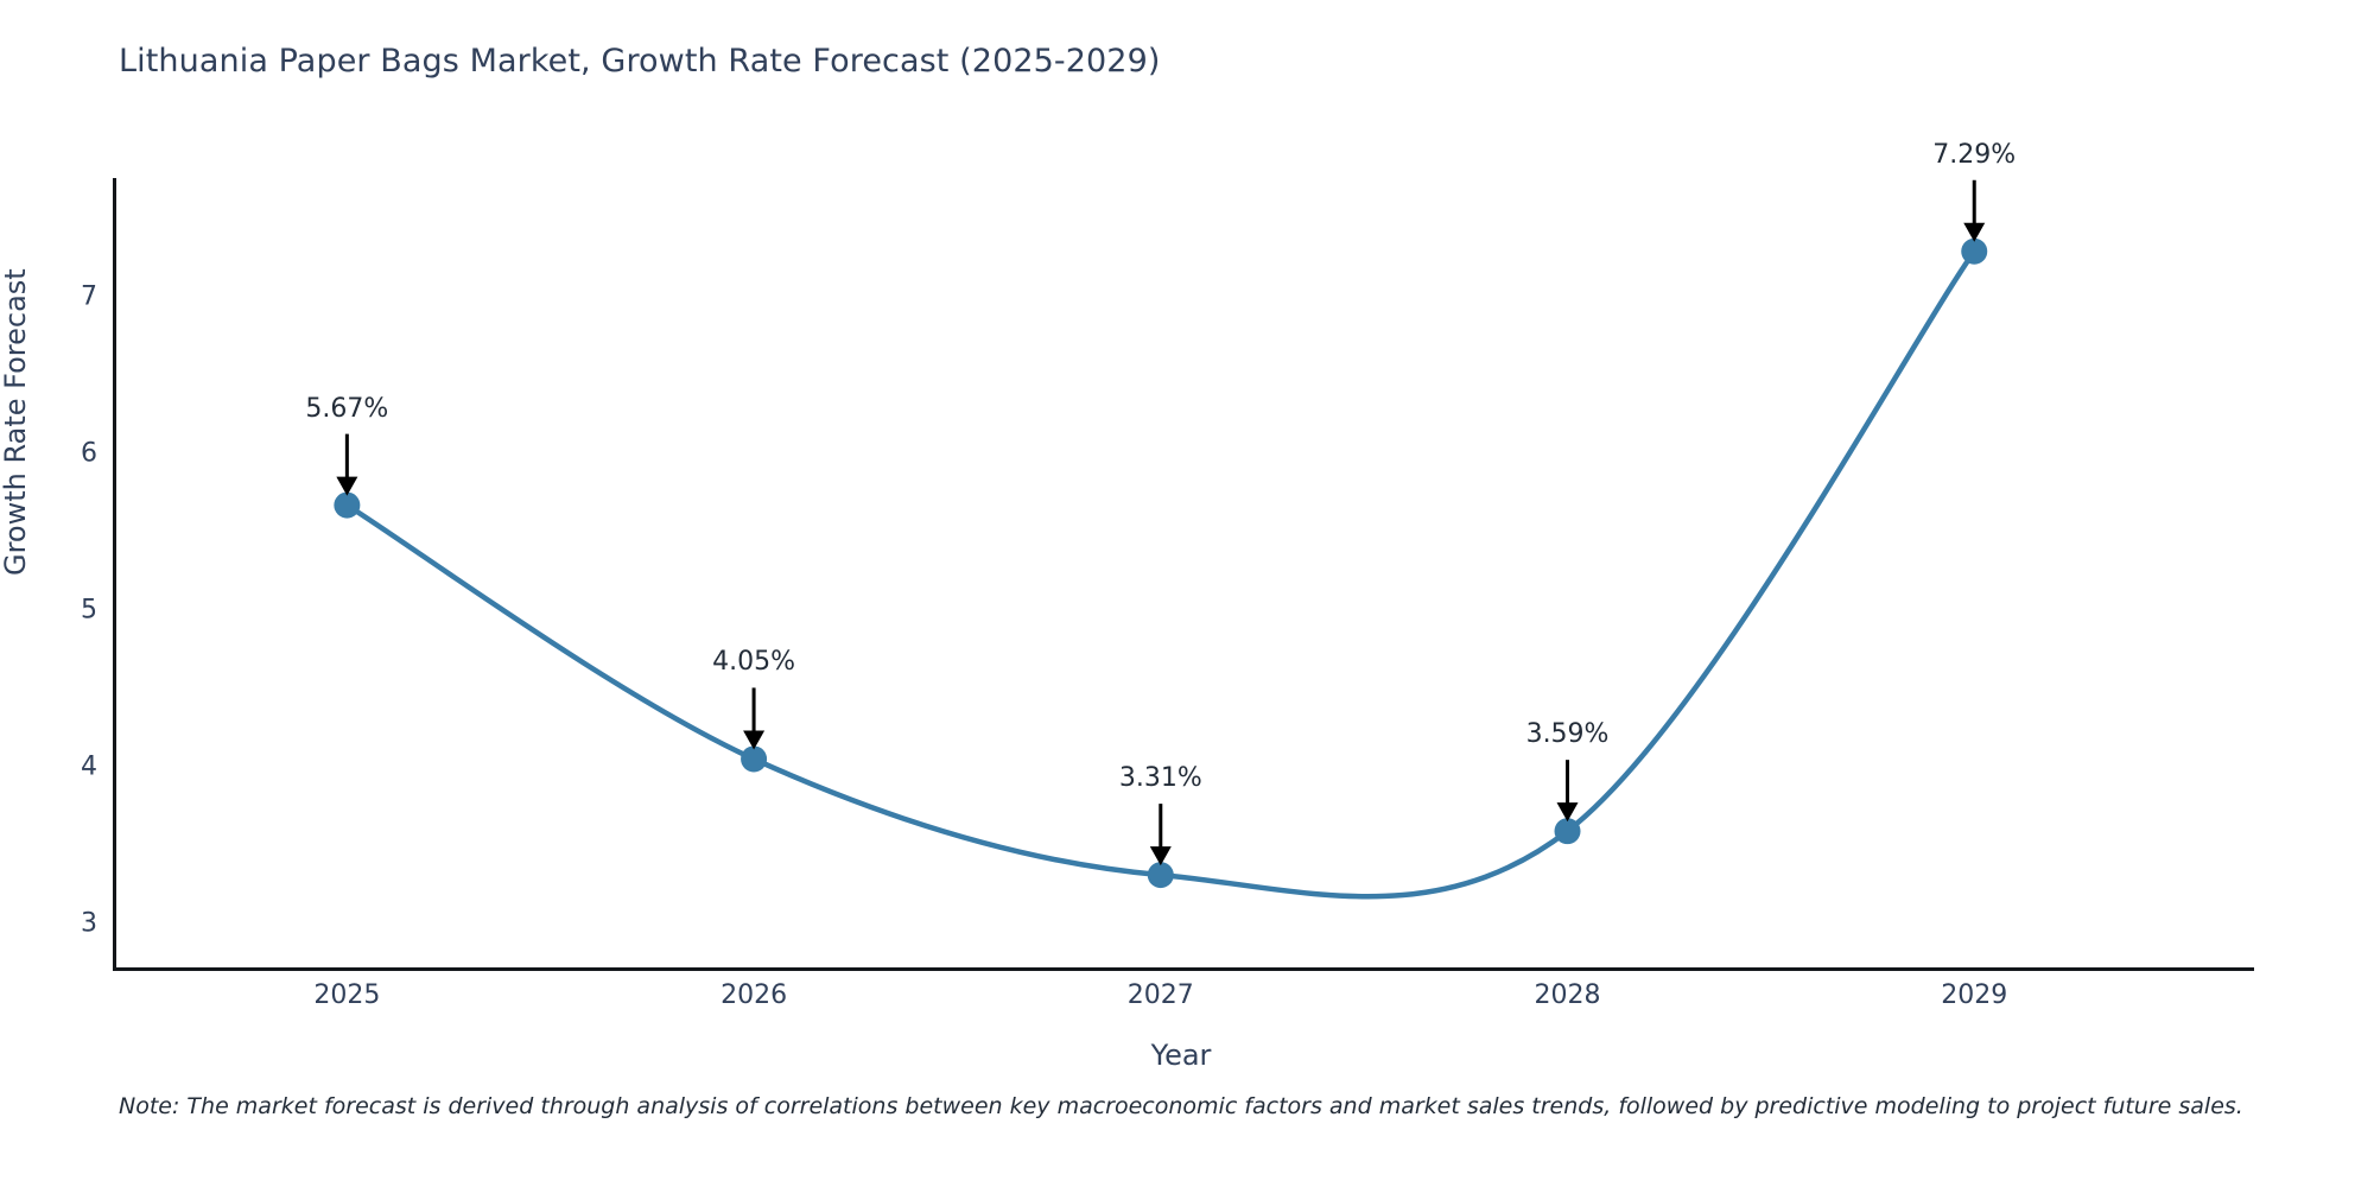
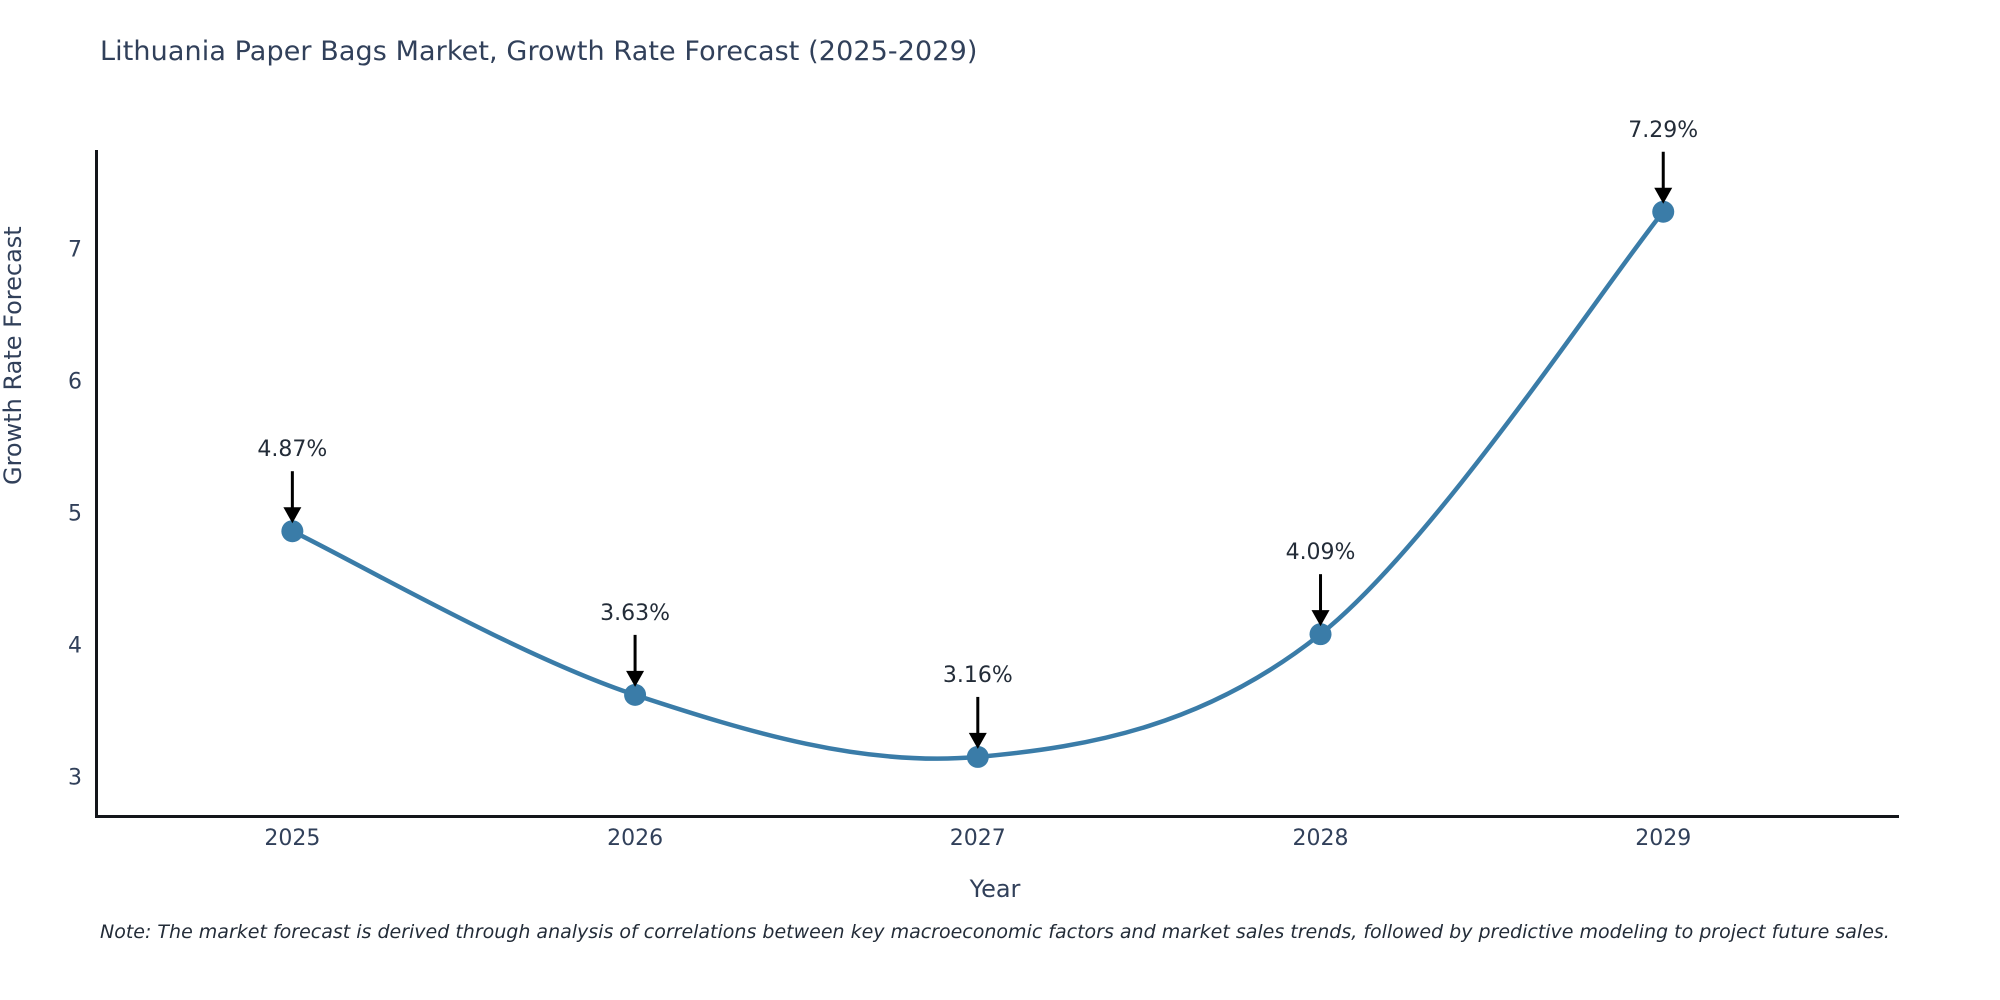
2025: 5.67% -> 4.87%
2026: 4.05% -> 3.63%
2027: 3.31% -> 3.16%
2028: 3.59% -> 4.09%
